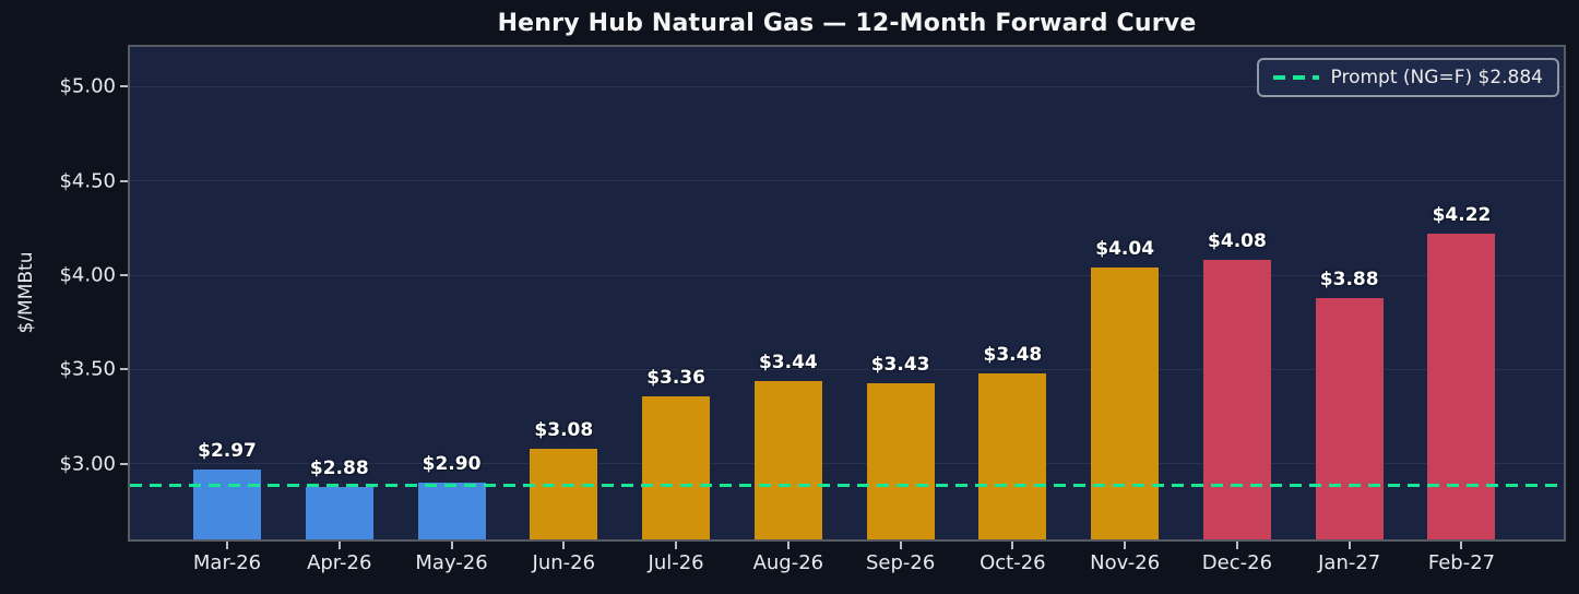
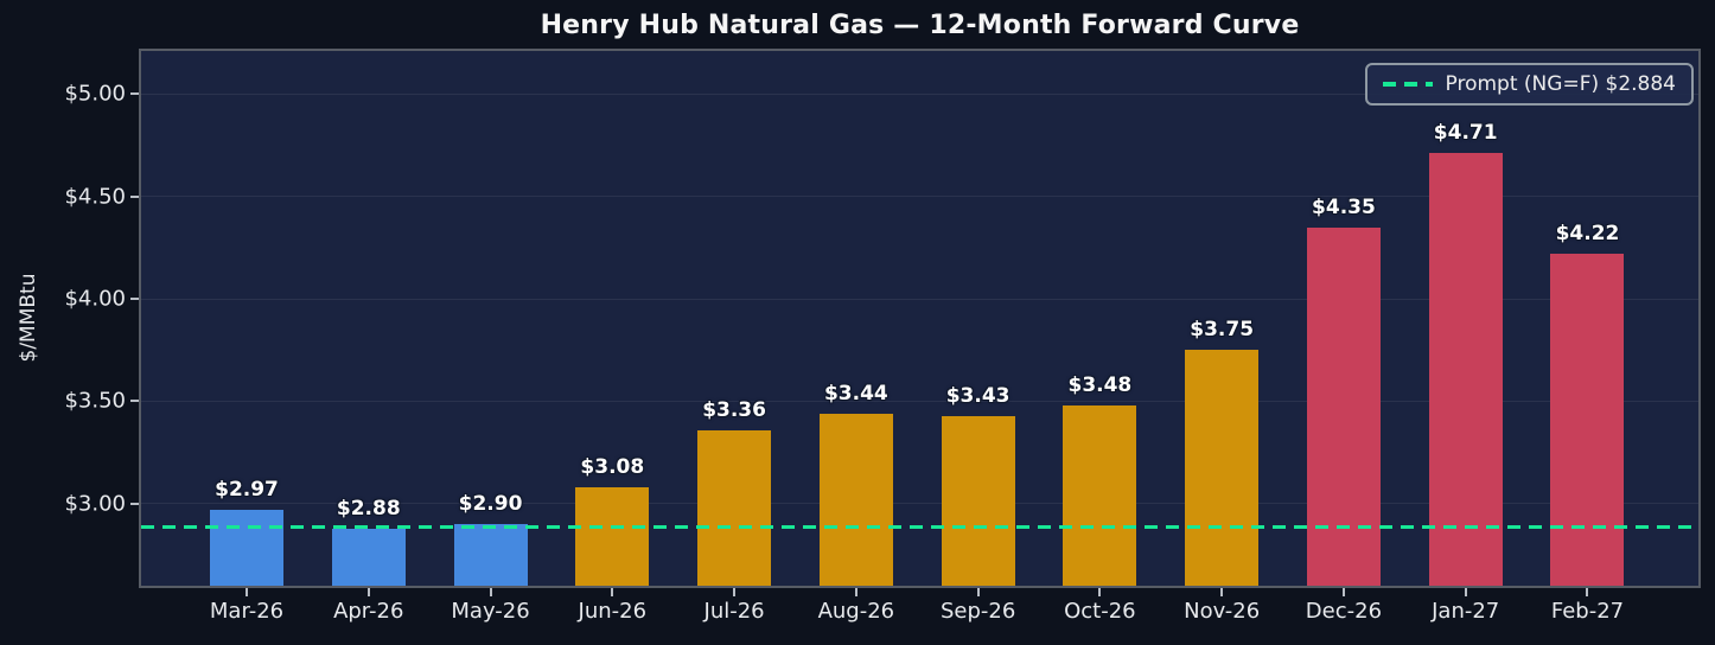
Nov-26: $4.04 -> $3.75
Dec-26: $4.08 -> $4.35
Jan-27: $3.88 -> $4.71
